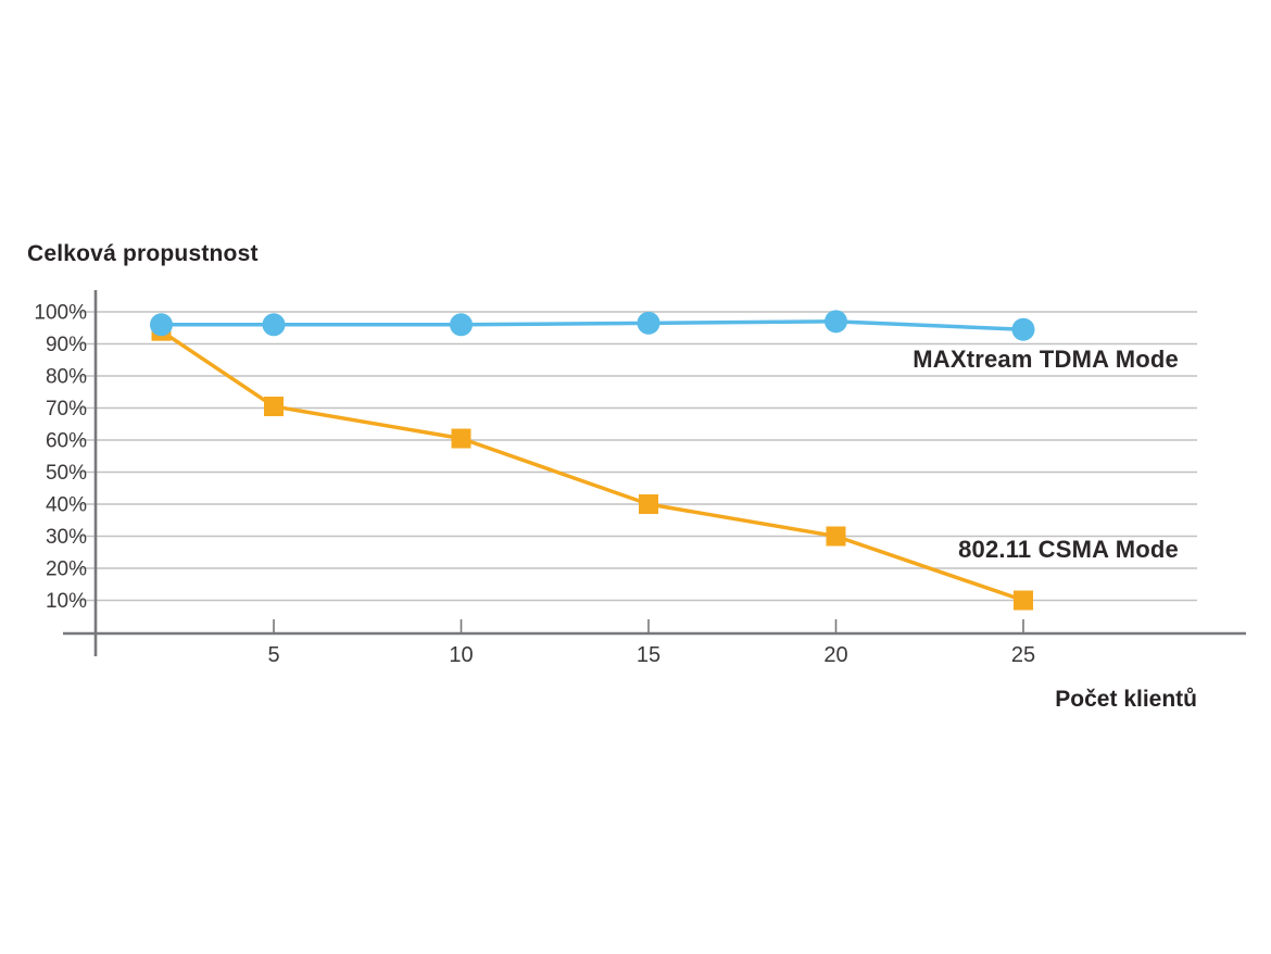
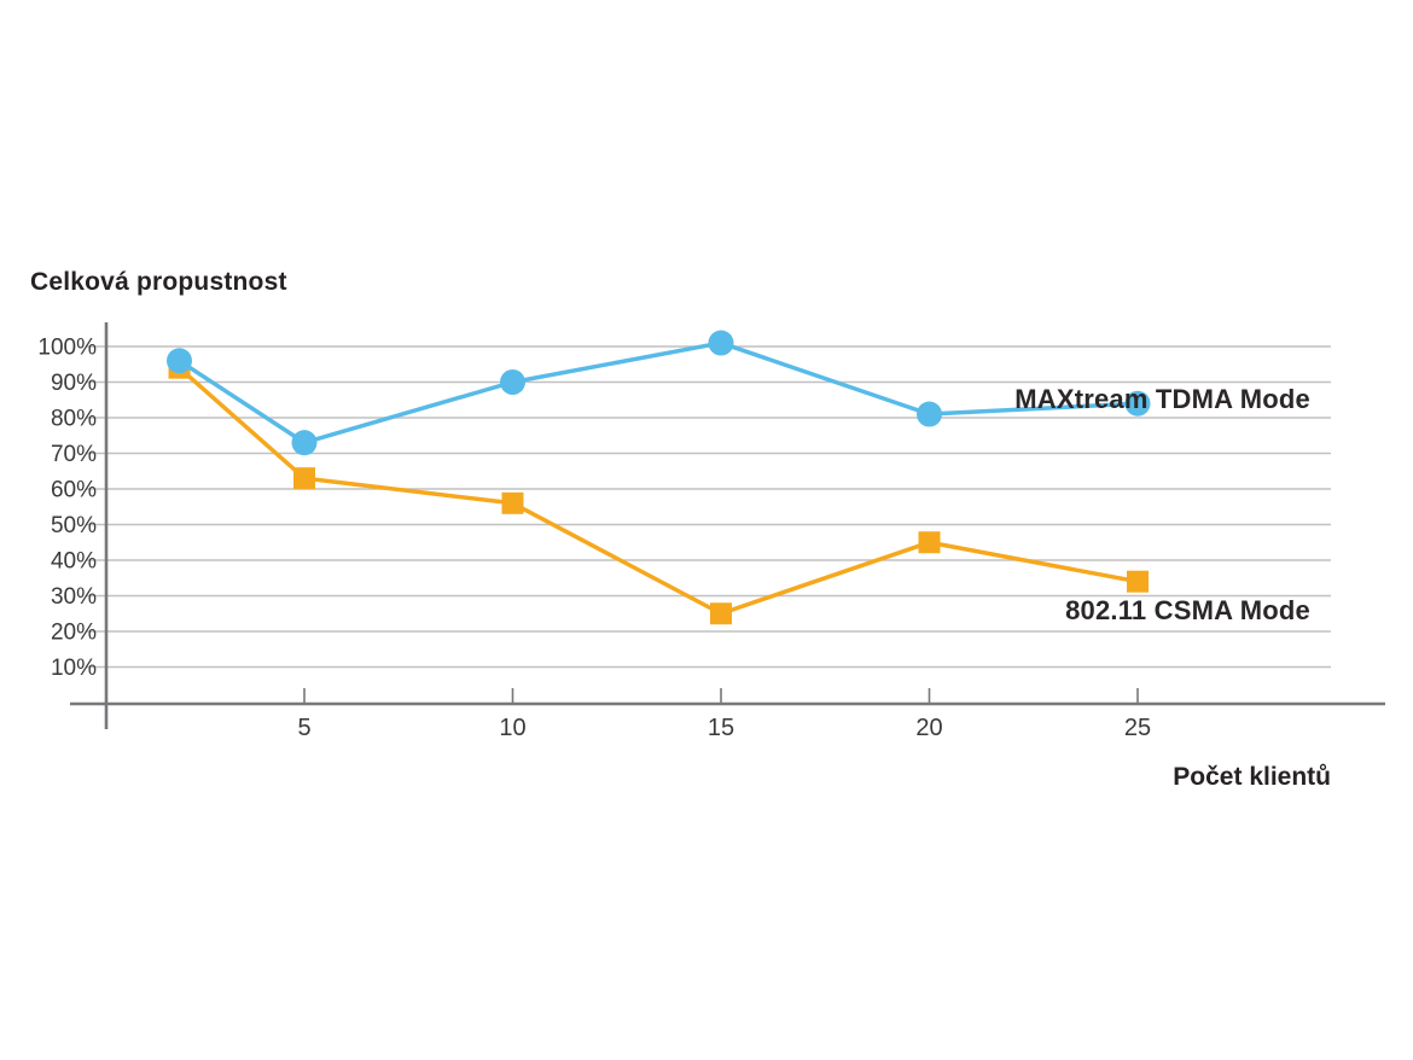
MAXtream TDMA Mode/5: 96% -> 73%
802.11 CSMA Mode/5: 70% -> 63%
MAXtream TDMA Mode/10: 96% -> 90%
802.11 CSMA Mode/10: 60% -> 56%
MAXtream TDMA Mode/15: 96% -> 101%
802.11 CSMA Mode/15: 40% -> 25%
MAXtream TDMA Mode/20: 97% -> 81%
802.11 CSMA Mode/20: 30% -> 45%
MAXtream TDMA Mode/25: 94% -> 84%
802.11 CSMA Mode/25: 10% -> 34%
